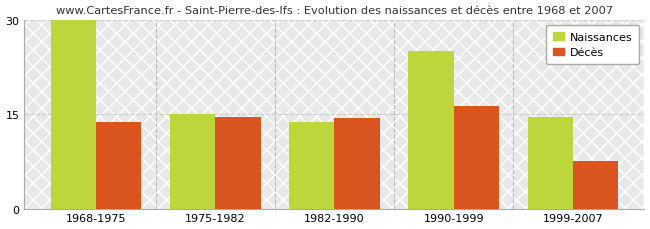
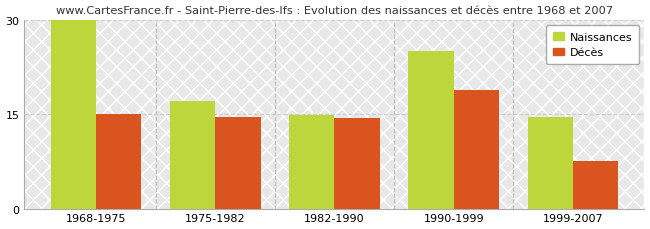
Décès/1968-1975: 13.8 -> 15.0
Naissances/1975-1982: 15.0 -> 17.0
Naissances/1982-1990: 13.8 -> 14.8
Décès/1990-1999: 16.2 -> 18.8
